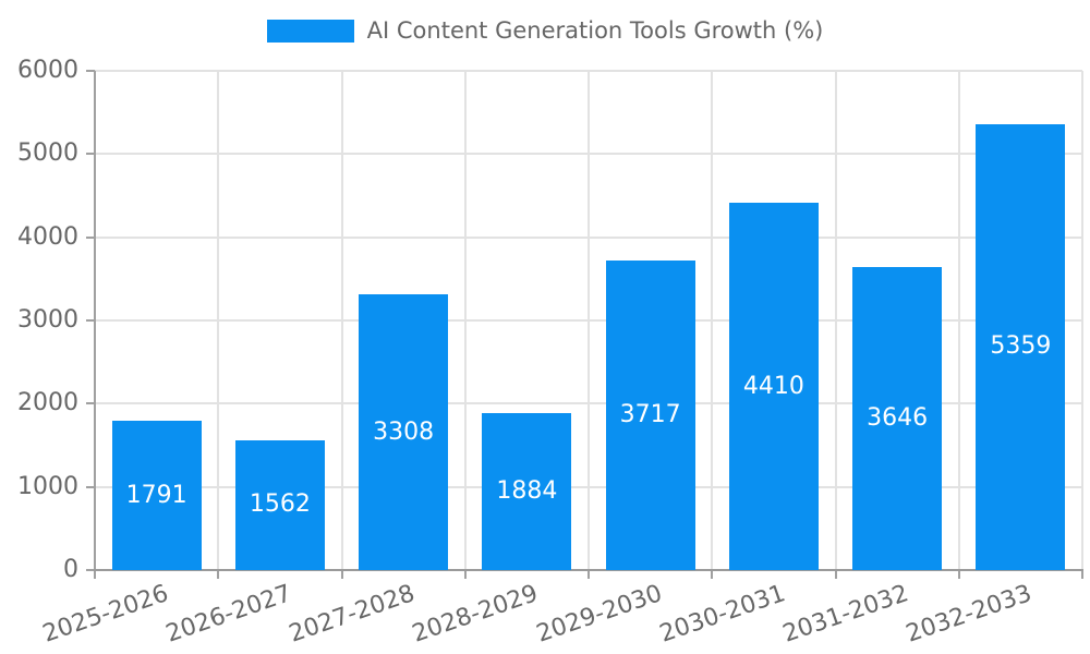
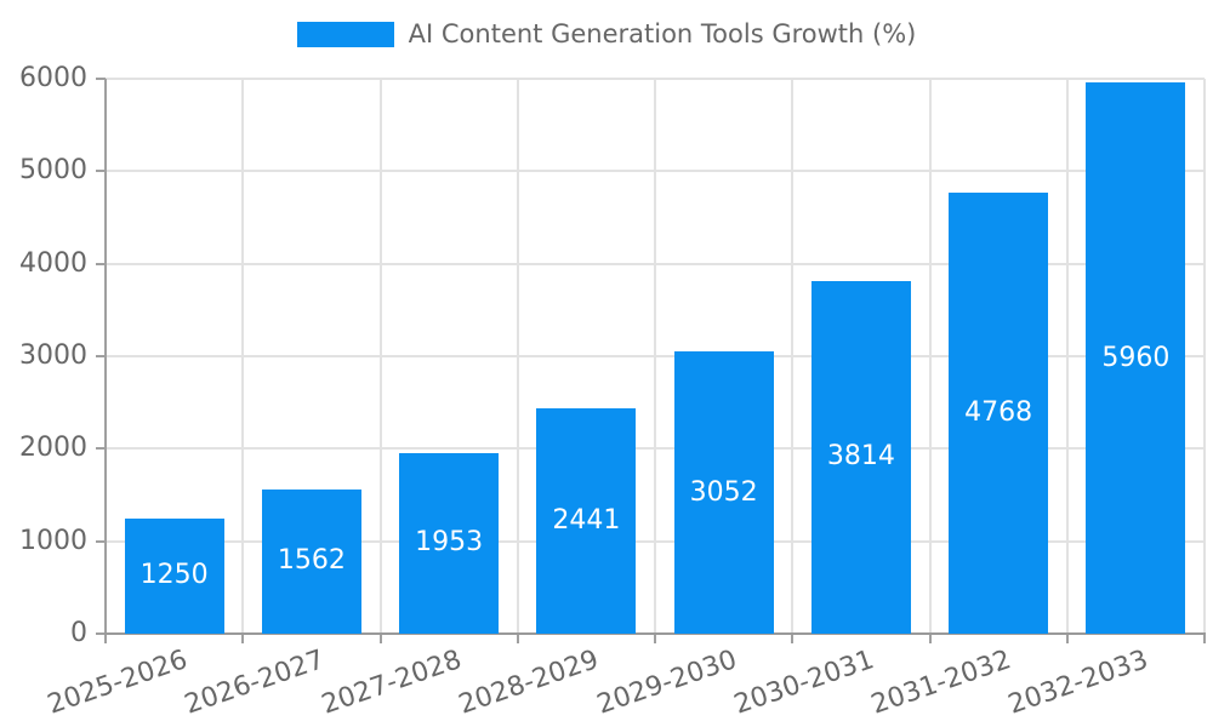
2025-2026: 1791 -> 1250
2027-2028: 3308 -> 1953
2028-2029: 1884 -> 2441
2029-2030: 3717 -> 3052
2030-2031: 4410 -> 3814
2031-2032: 3646 -> 4768
2032-2033: 5359 -> 5960
